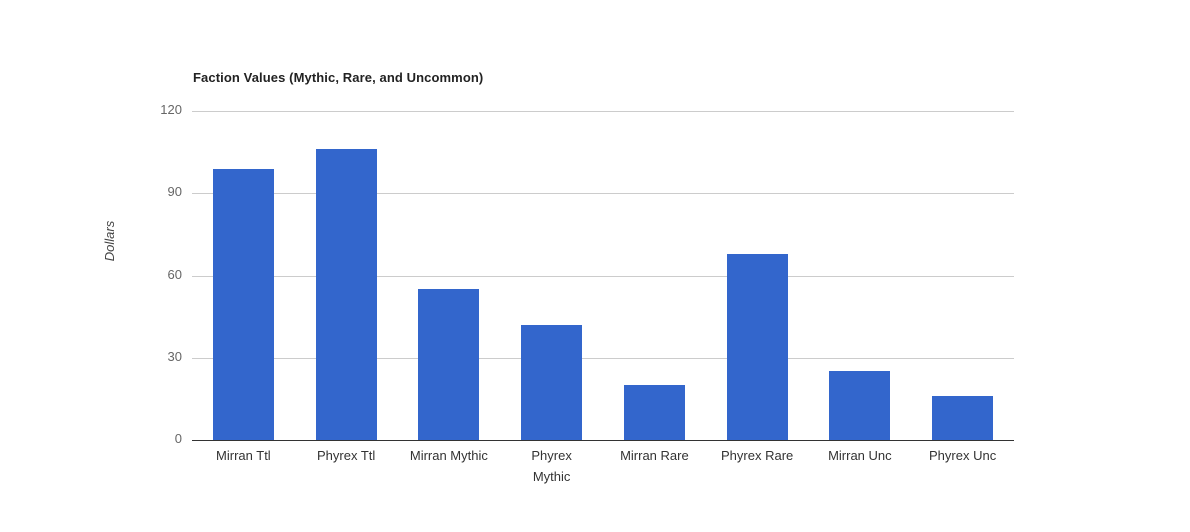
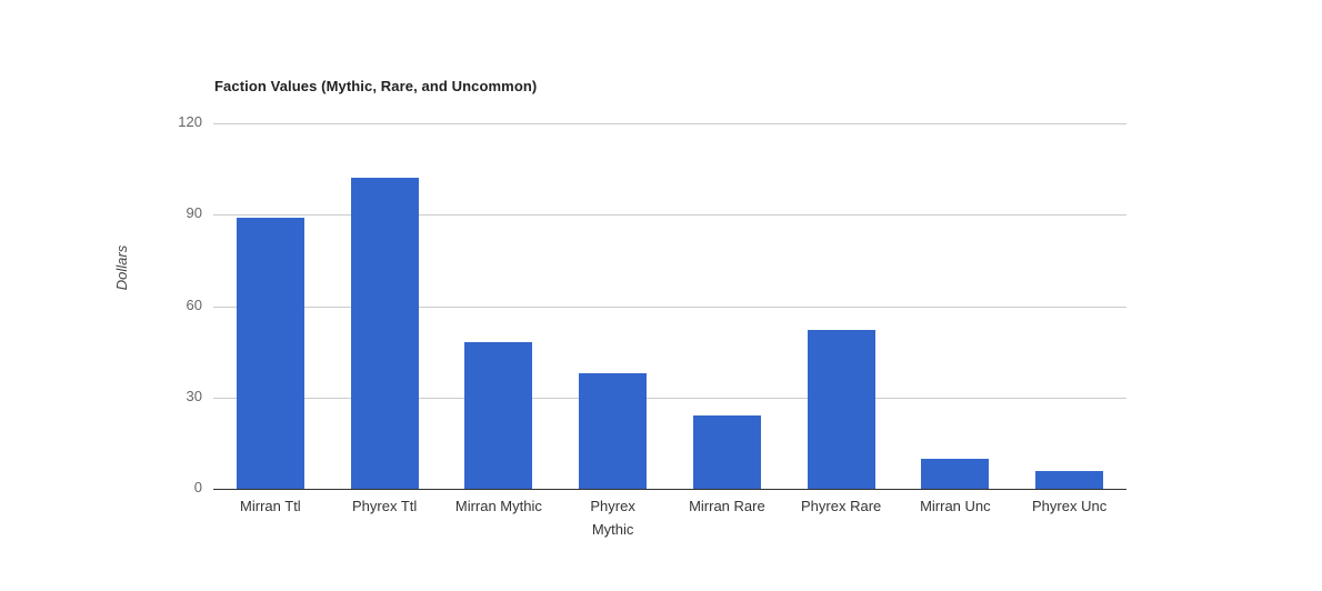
Mirran Ttl: 99 -> 89
Phyrex Ttl: 106 -> 102
Mirran Mythic: 55 -> 48
Phyrex Mythic: 42 -> 38
Mirran Rare: 20 -> 24
Phyrex Rare: 68 -> 52
Mirran Unc: 25 -> 10
Phyrex Unc: 16 -> 6
